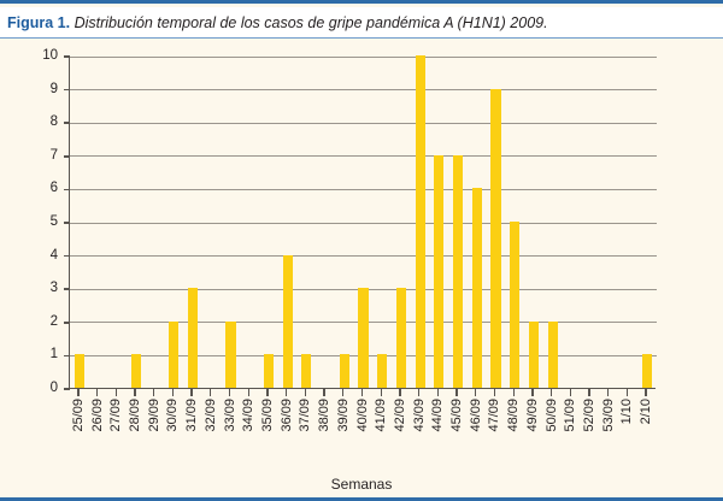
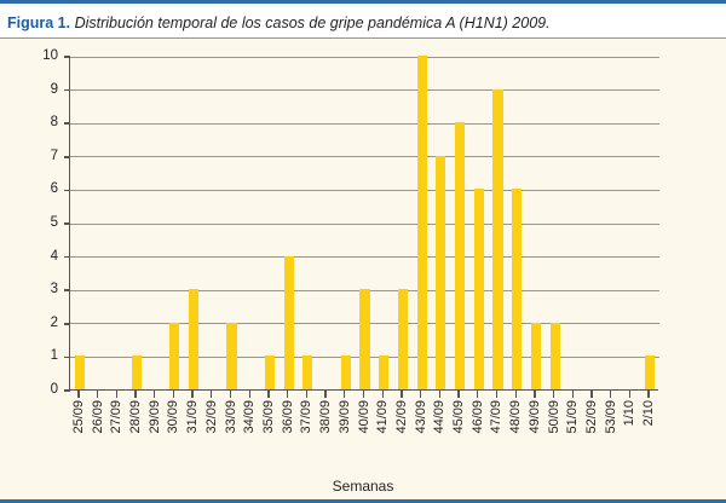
45/09: 7 -> 8
48/09: 5 -> 6
